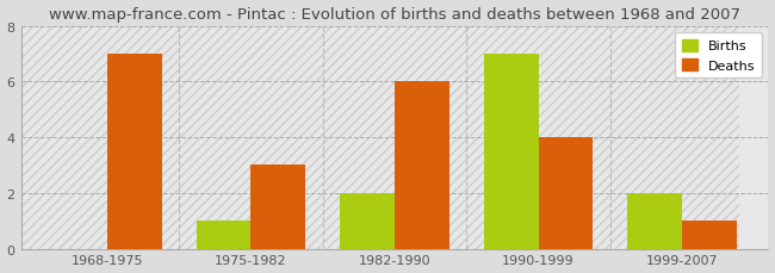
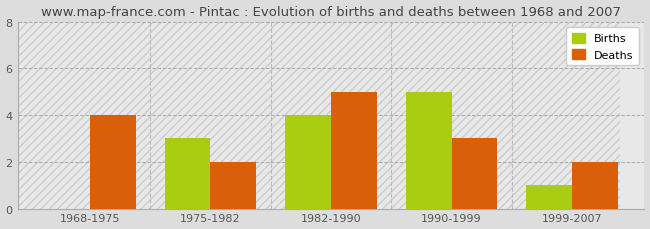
Deaths/1968-1975: 7 -> 4
Births/1975-1982: 1 -> 3
Deaths/1975-1982: 3 -> 2
Births/1982-1990: 2 -> 4
Deaths/1982-1990: 6 -> 5
Births/1990-1999: 7 -> 5
Deaths/1990-1999: 4 -> 3
Births/1999-2007: 2 -> 1
Deaths/1999-2007: 1 -> 2
